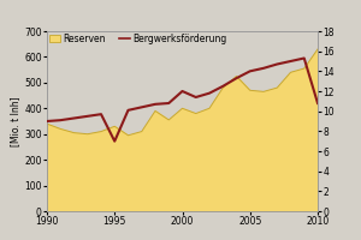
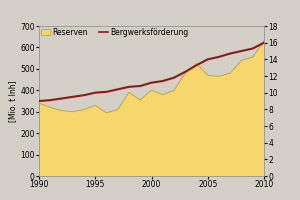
Bergwerksförderung/1995: 7.0 -> 10.0
Bergwerksförderung/2000: 12.0 -> 11.2
Bergwerksförderung/2010: 10.8 -> 16.0
